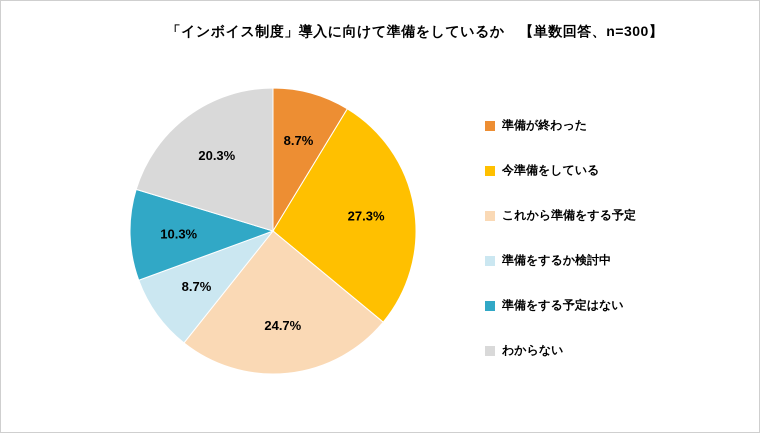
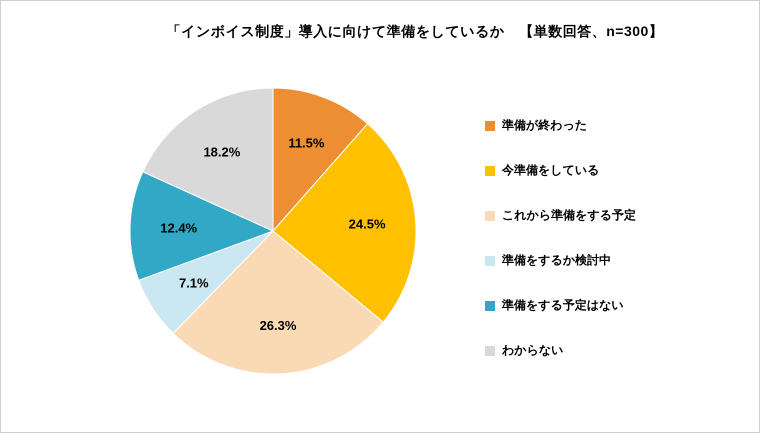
準備が終わった: 8.7% -> 11.5%
今準備をしている: 27.3% -> 24.5%
これから準備をする予定: 24.7% -> 26.3%
準備をするか検討中: 8.7% -> 7.1%
準備をする予定はない: 10.3% -> 12.4%
わからない: 20.3% -> 18.2%
